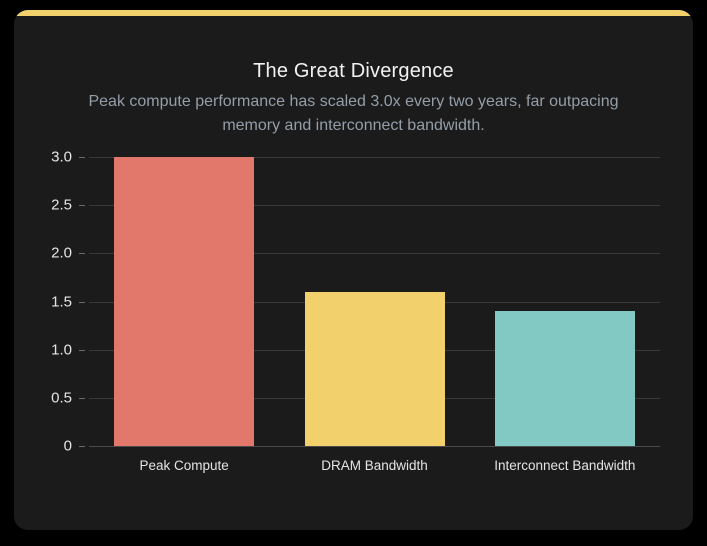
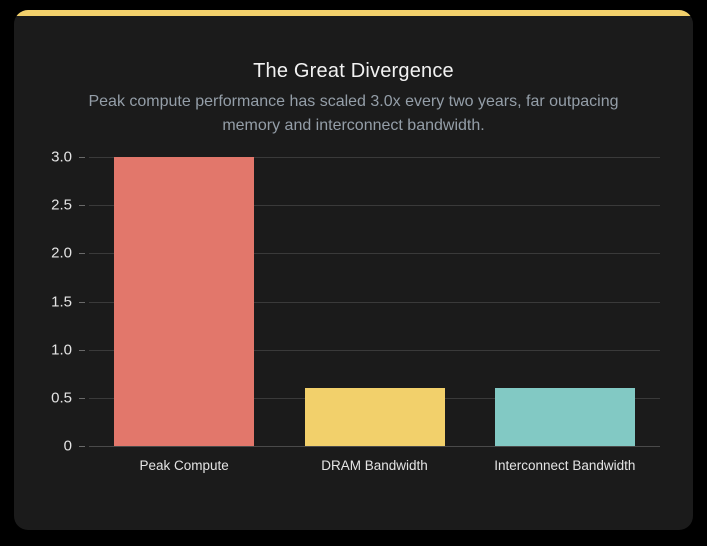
DRAM Bandwidth: 1.6 -> 0.6
Interconnect Bandwidth: 1.4 -> 0.6
